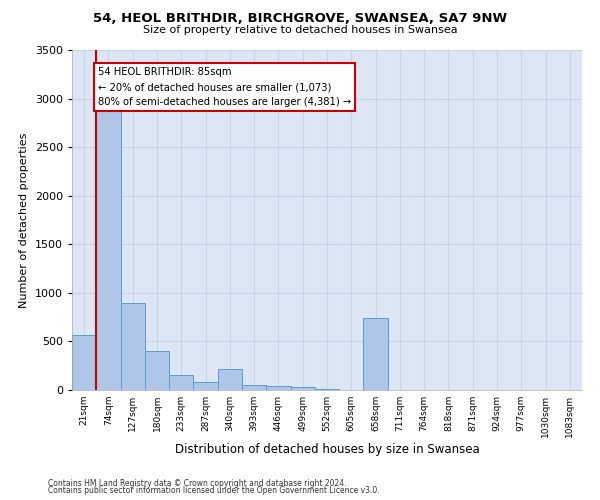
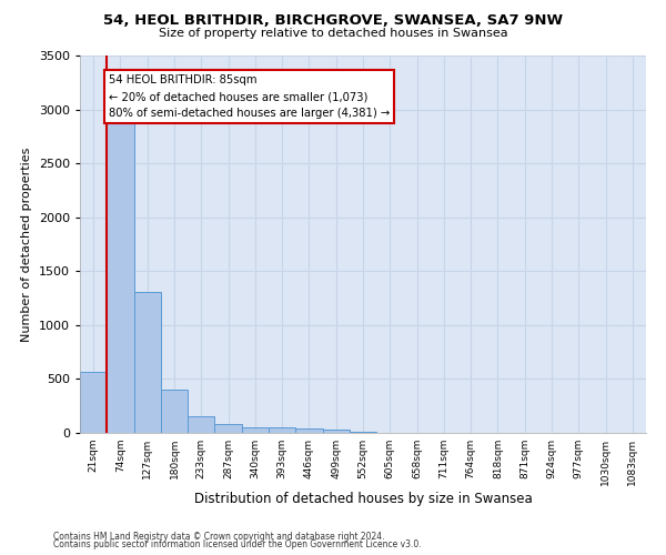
127sqm: 900 -> 1300
340sqm: 220 -> 60
658sqm: 740 -> 0
